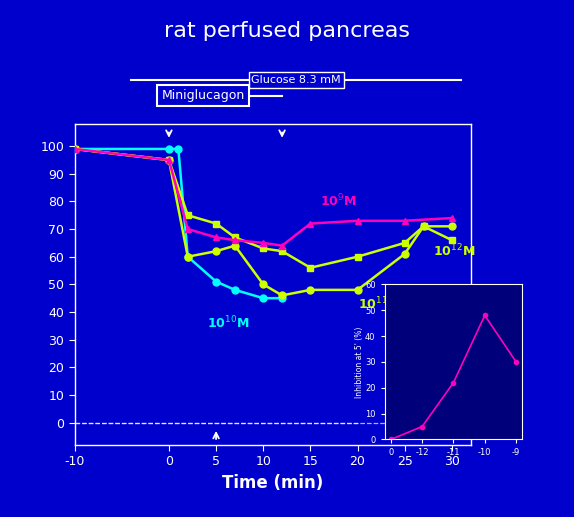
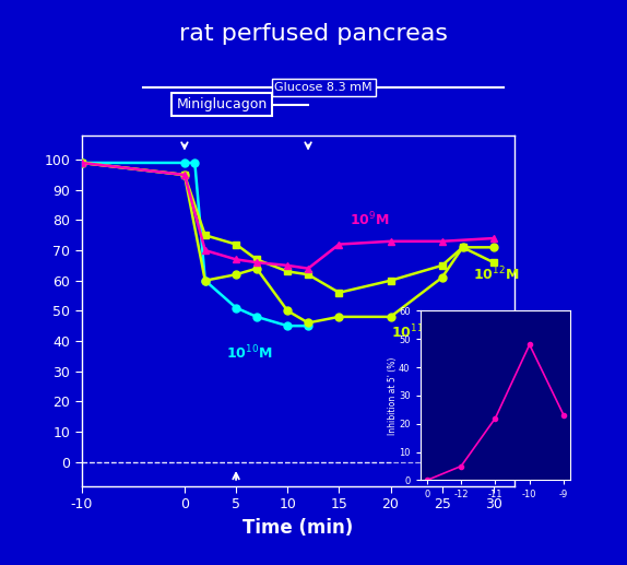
-9: 30 -> 23
